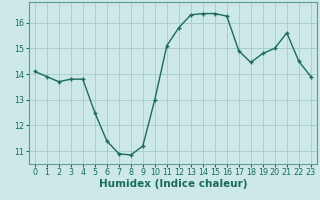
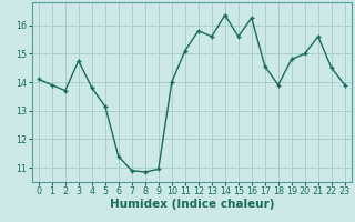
3: 13.80 -> 14.75
5: 12.50 -> 13.15
9: 11.20 -> 10.95
10: 13.00 -> 14.00
13: 16.30 -> 15.60
15: 16.35 -> 15.60
17: 14.90 -> 14.55
18: 14.45 -> 13.90
